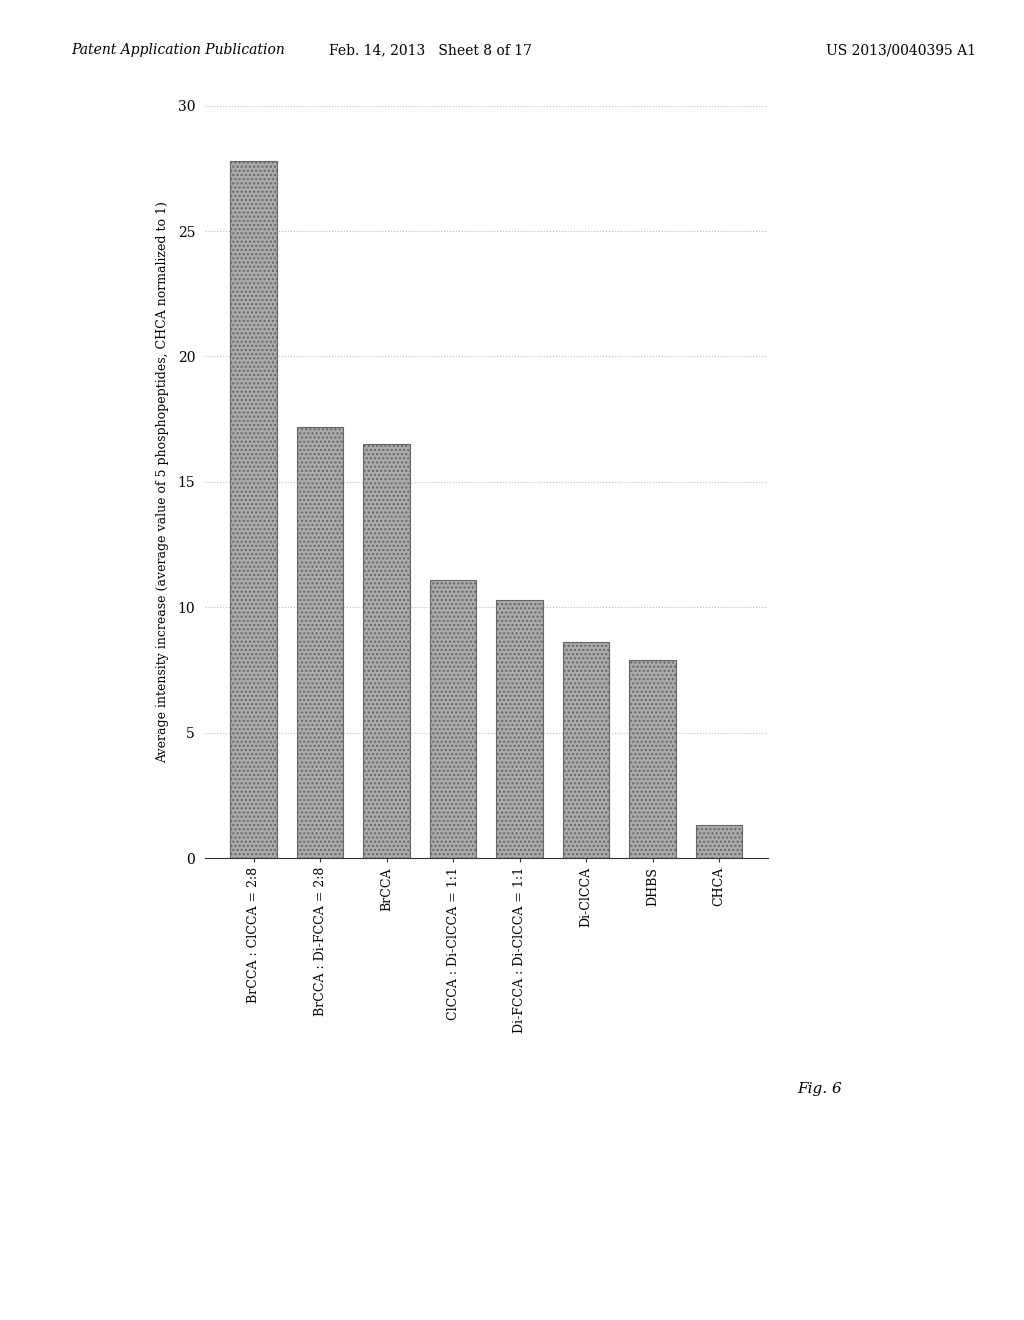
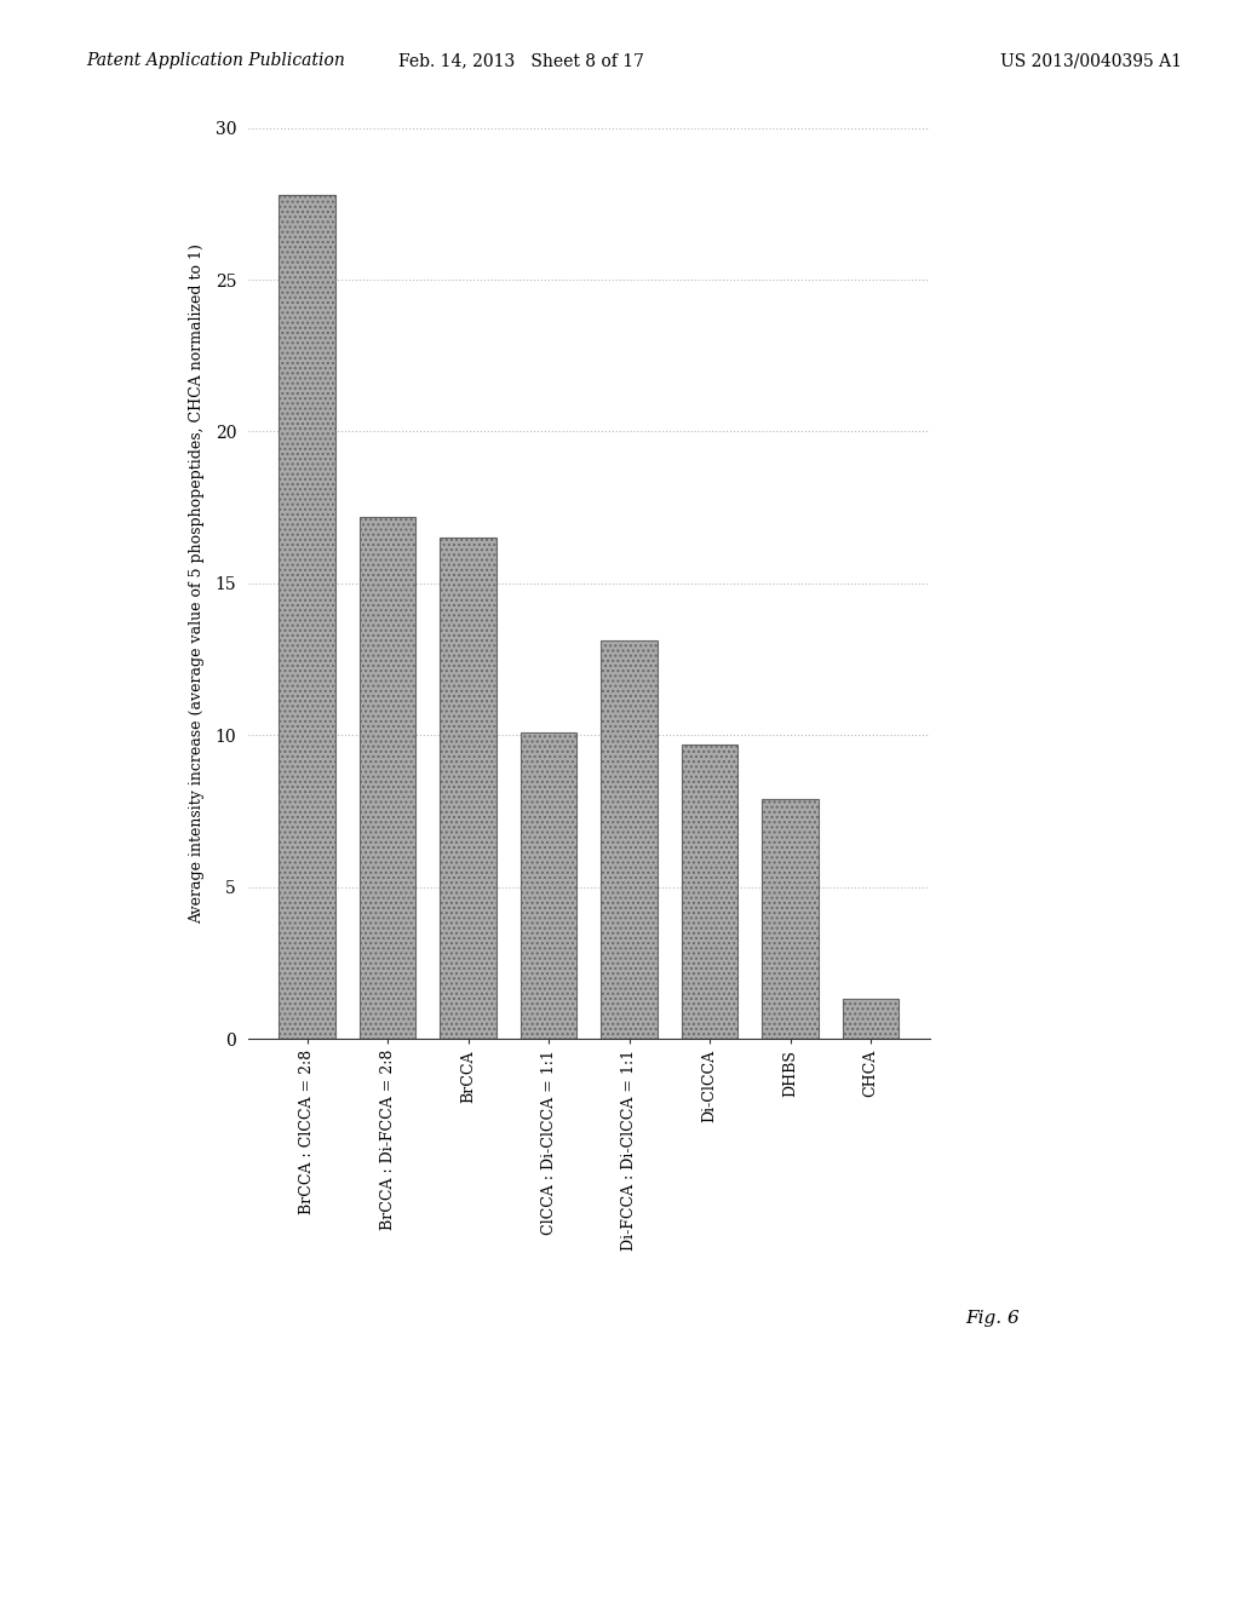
ClCCA : Di-ClCCA = 1:1: 11.1 -> 10.1
Di-FCCA : Di-ClCCA = 1:1: 10.3 -> 13.1
Di-ClCCA: 8.6 -> 9.7
